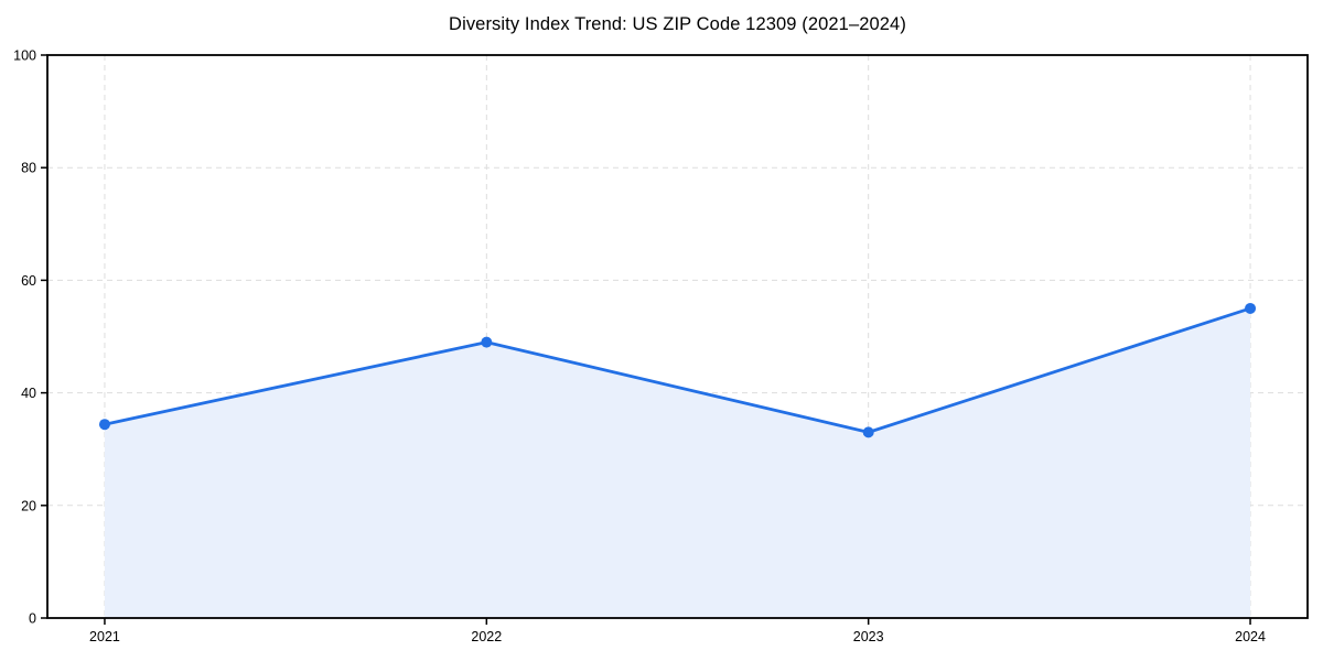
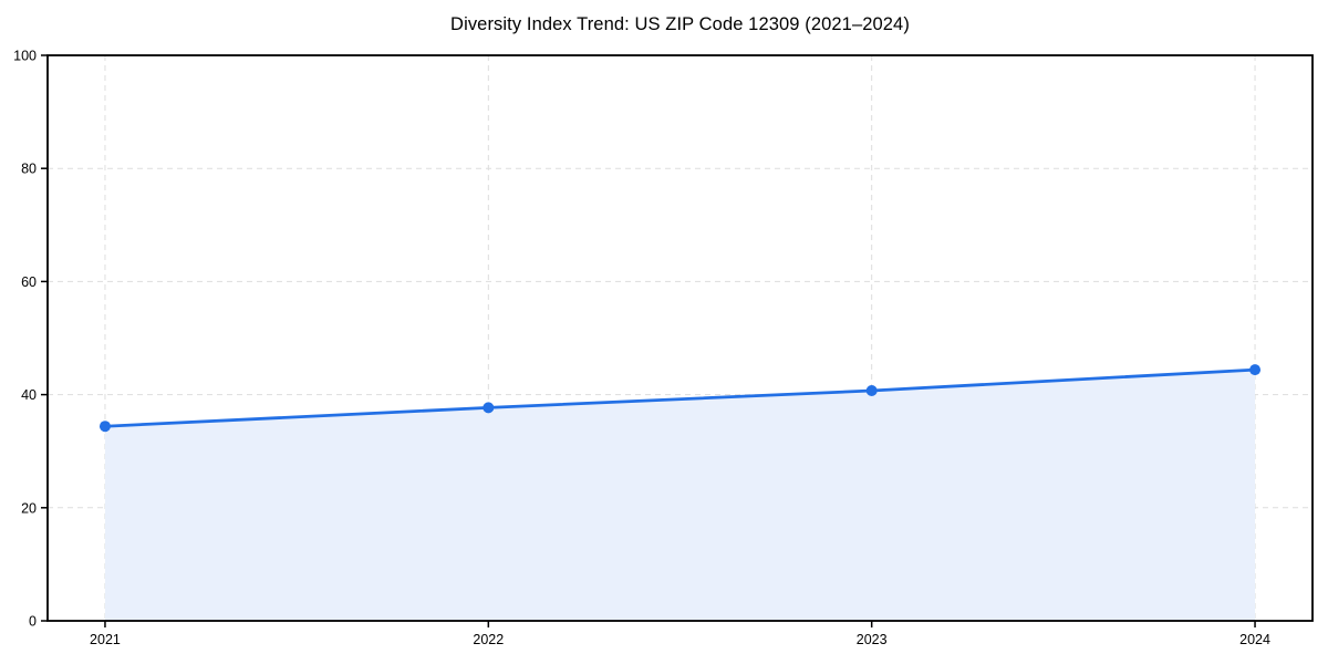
2022: 49 -> 38
2023: 33 -> 41
2024: 55 -> 44
